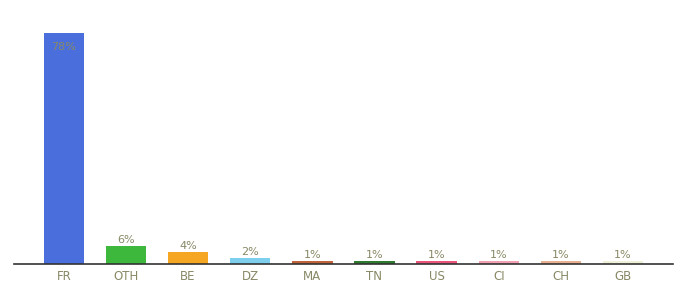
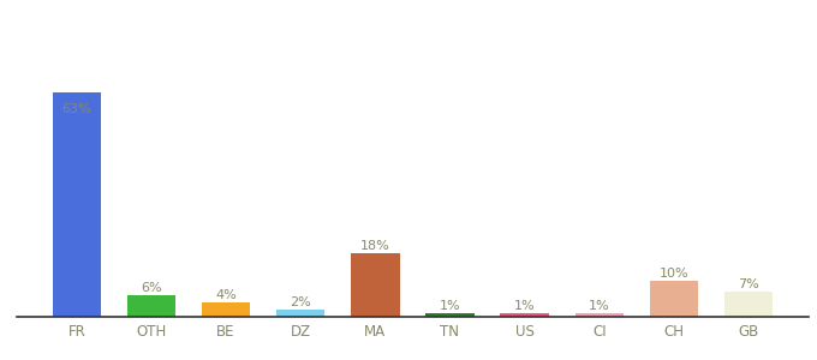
FR: 78% -> 63%
MA: 1% -> 18%
CH: 1% -> 10%
GB: 1% -> 7%
